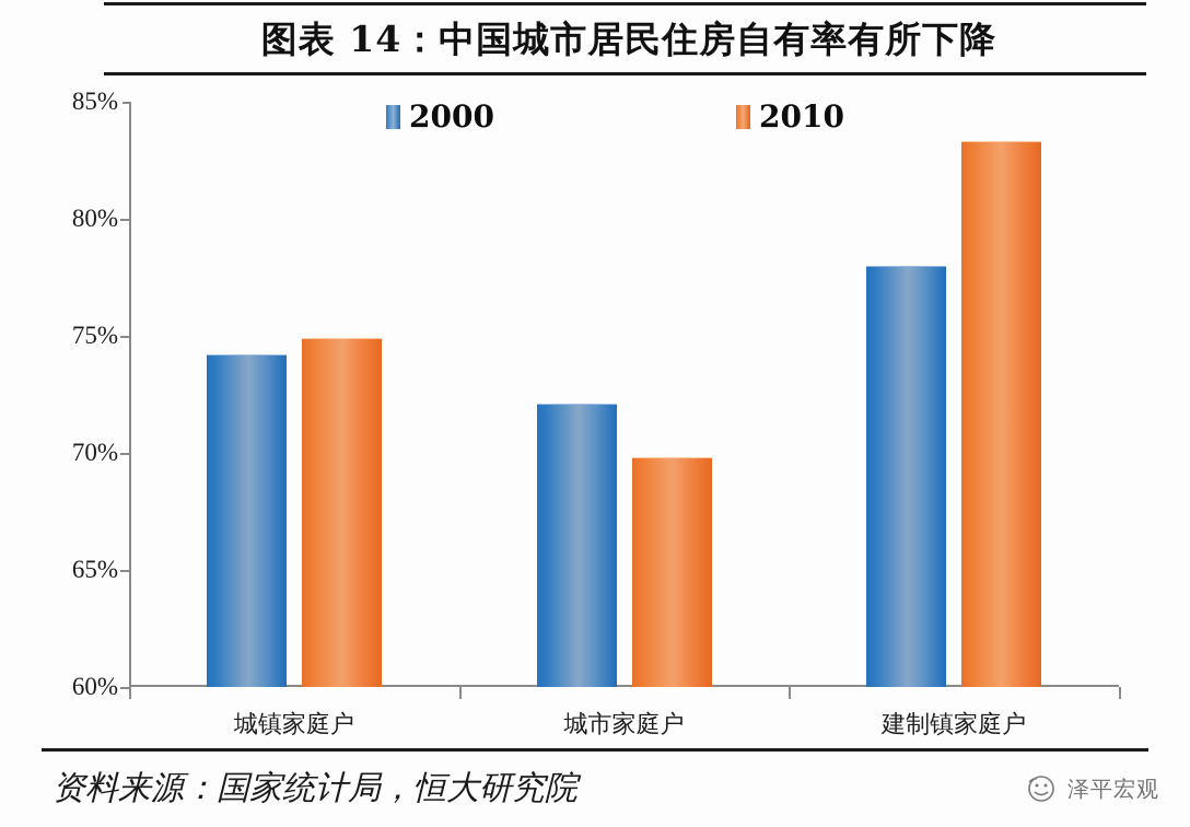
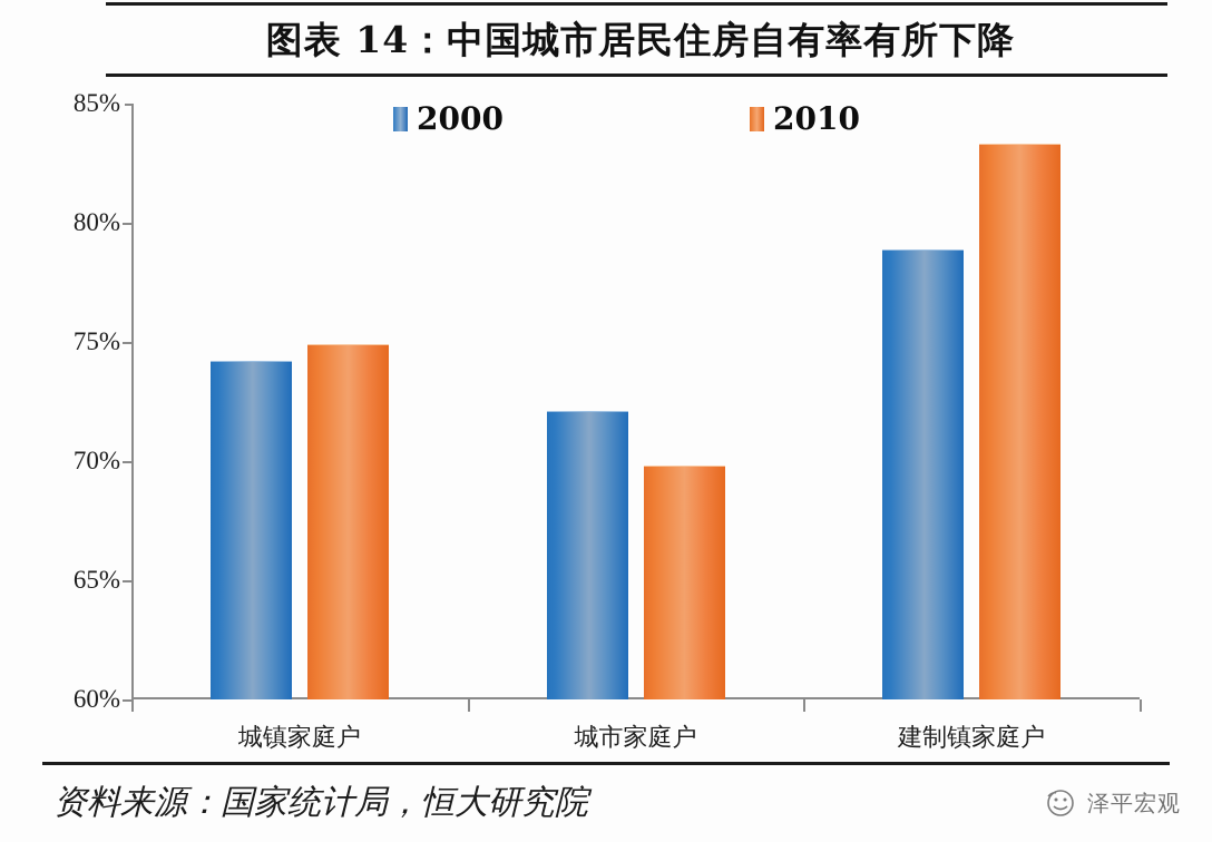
2000/建制镇家庭户: 78.0% -> 78.9%
